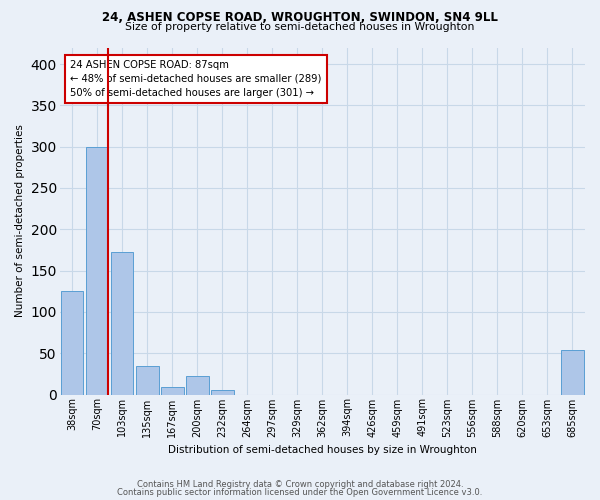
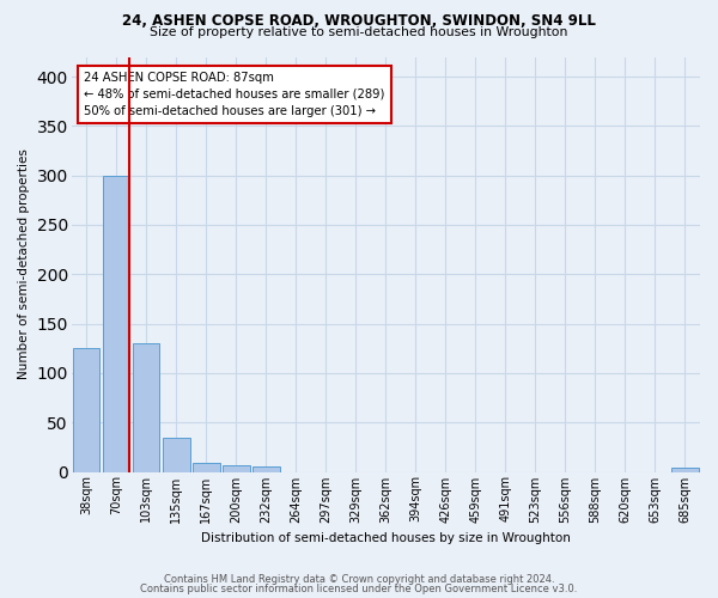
103sqm: 172 -> 130
200sqm: 22 -> 7
685sqm: 54 -> 4
